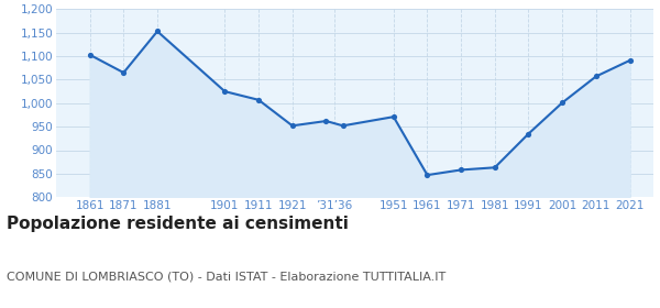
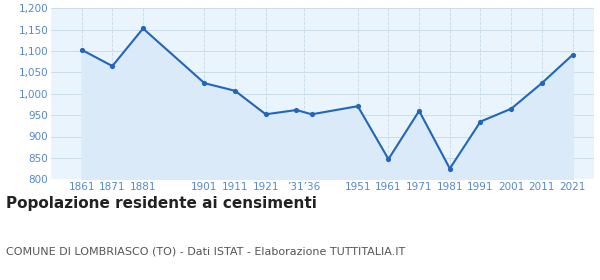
1971: 858 -> 960
1981: 863 -> 825
2001: 1,001 -> 965
2011: 1,057 -> 1,025
